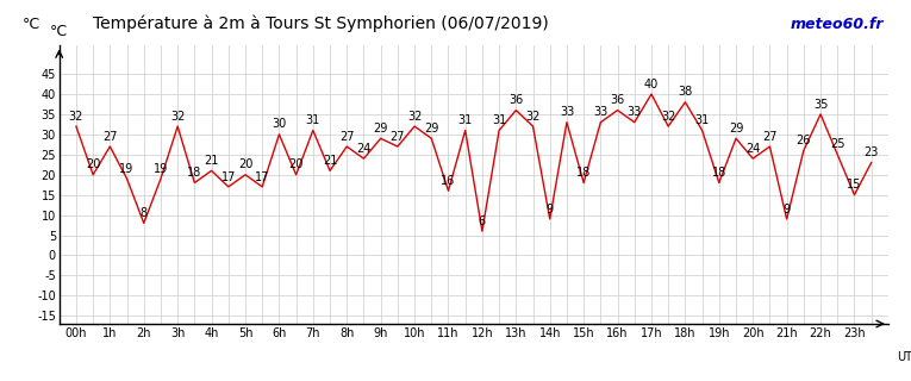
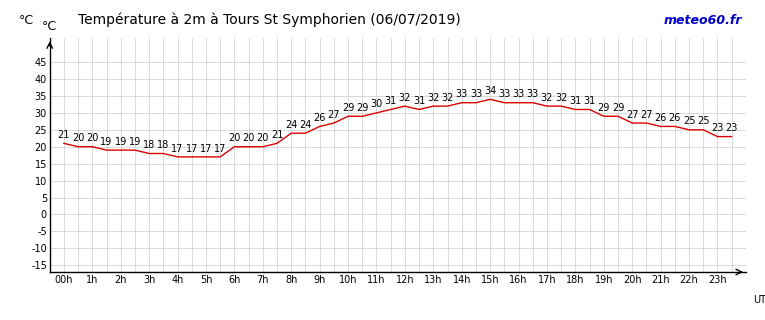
00h: 32 -> 21
1h: 27 -> 20
2h: 8 -> 19
3h: 32 -> 18
4h: 21 -> 17
5h: 20 -> 17
6h: 30 -> 20
7h: 31 -> 20
8h: 27 -> 24
9h: 29 -> 26
10h: 32 -> 29
11h: 16 -> 30
12h: 6 -> 32
13h: 36 -> 32
14h: 9 -> 33
15h: 18 -> 34
16h: 36 -> 33
17h: 40 -> 32
18h: 38 -> 31
19h: 18 -> 29
20h: 24 -> 27
21h: 9 -> 26
22h: 35 -> 25
23h: 15 -> 23
